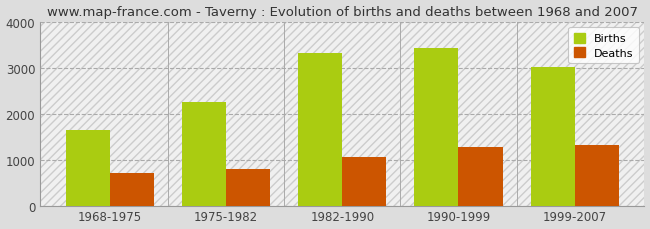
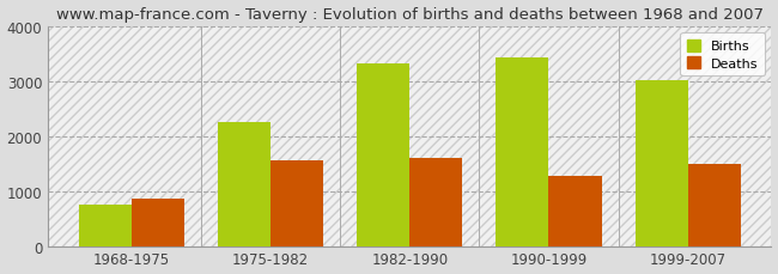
Births/1968-1975: 1650 -> 750
Deaths/1968-1975: 700 -> 850
Deaths/1975-1982: 790 -> 1550
Deaths/1982-1990: 1050 -> 1600
Deaths/1999-2007: 1310 -> 1500
